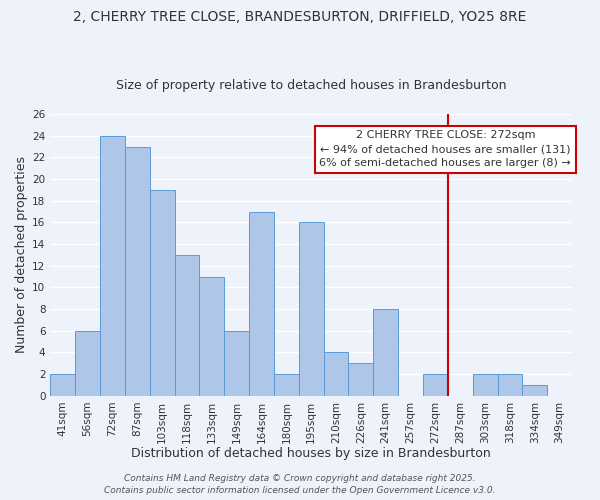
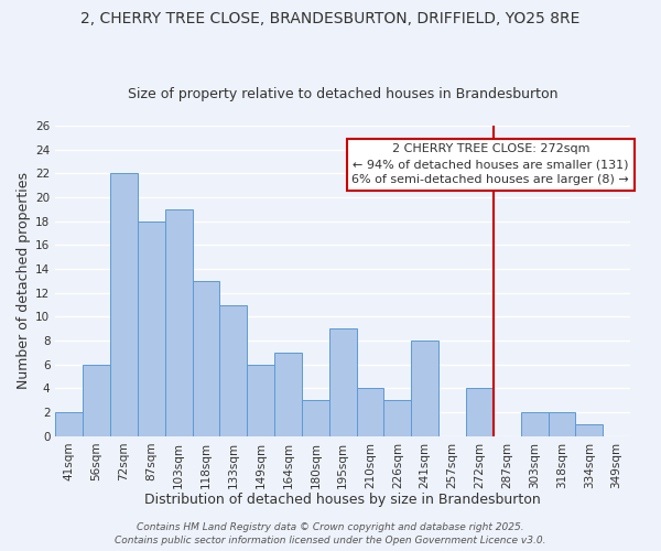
72sqm: 24 -> 22
87sqm: 23 -> 18
164sqm: 17 -> 7
180sqm: 2 -> 3
195sqm: 16 -> 9
272sqm: 2 -> 4
